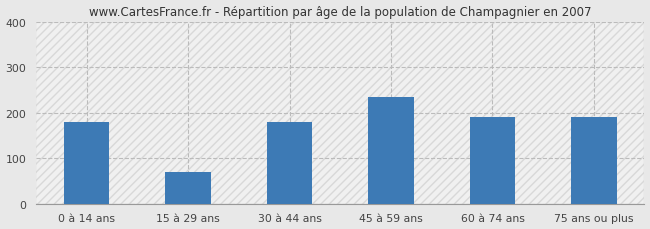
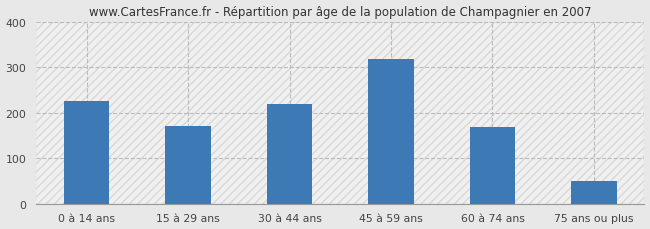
0 à 14 ans: 180 -> 226
15 à 29 ans: 70 -> 170
30 à 44 ans: 180 -> 220
45 à 59 ans: 235 -> 318
60 à 74 ans: 190 -> 168
75 ans ou plus: 190 -> 50
